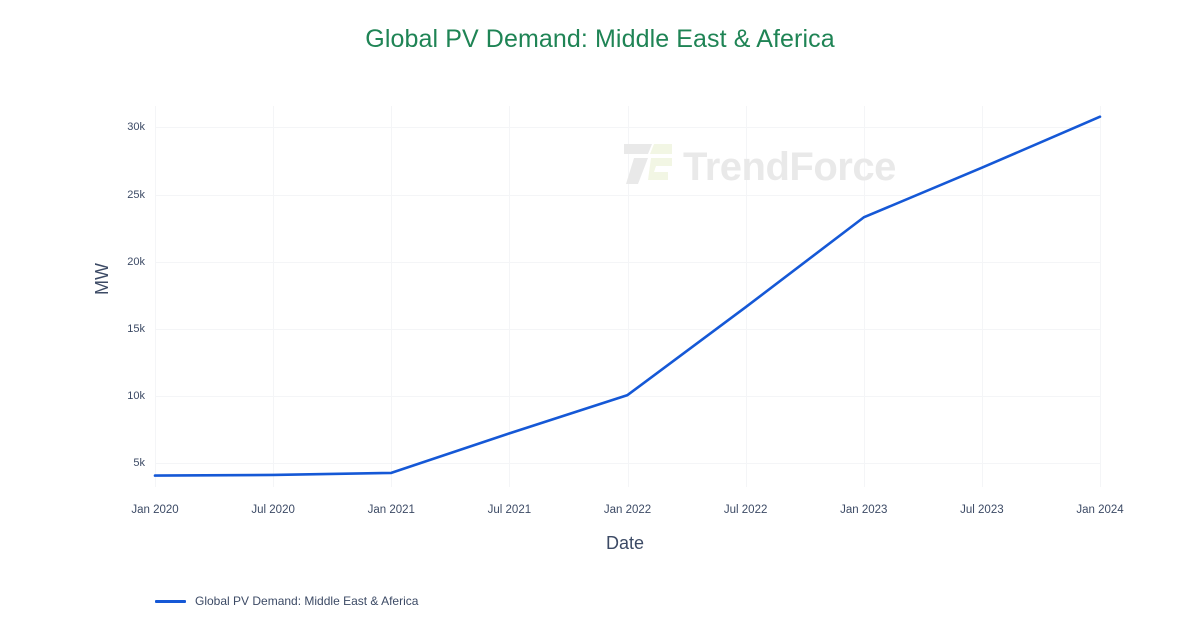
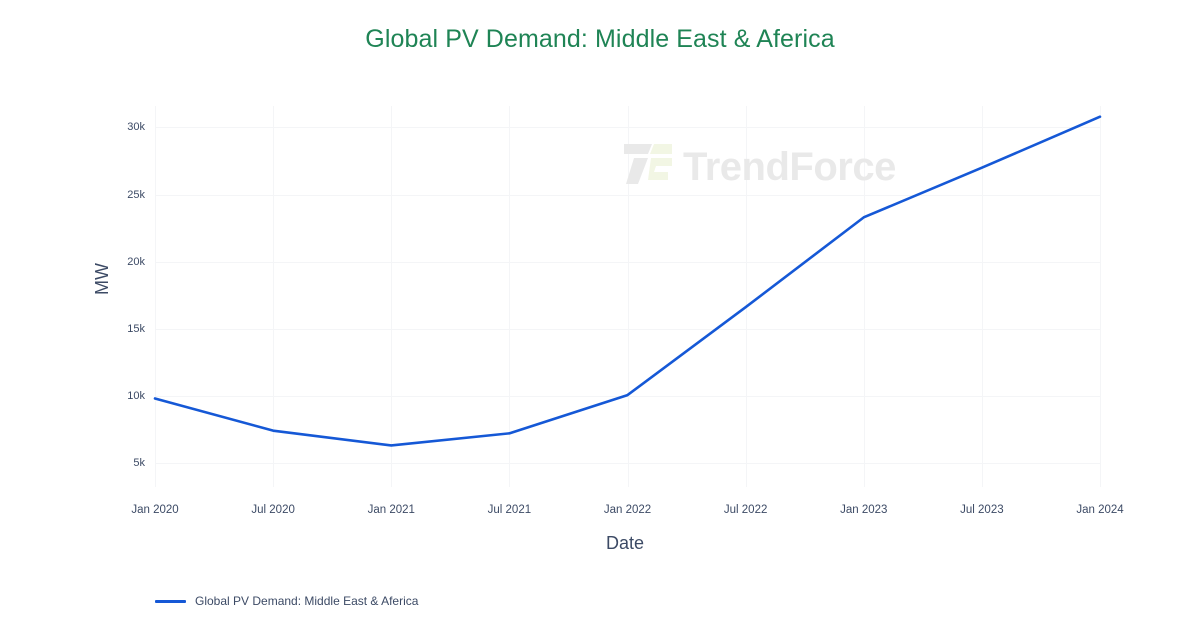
Jan 2020: 4.0k -> 9.8k
Jul 2020: 4.1k -> 7.4k
Jan 2021: 4.2k -> 6.3k
